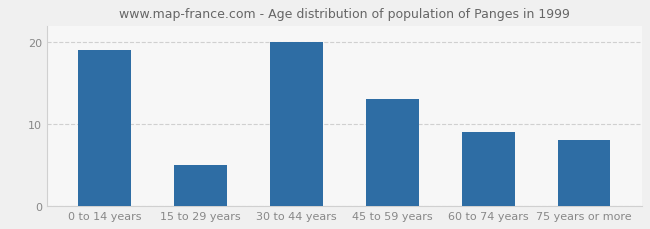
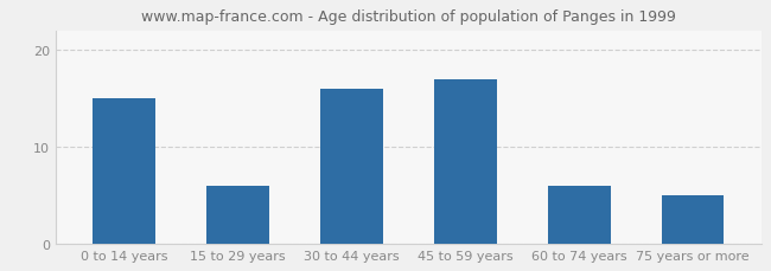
0 to 14 years: 19 -> 15
15 to 29 years: 5 -> 6
30 to 44 years: 20 -> 16
45 to 59 years: 13 -> 17
60 to 74 years: 9 -> 6
75 years or more: 8 -> 5
